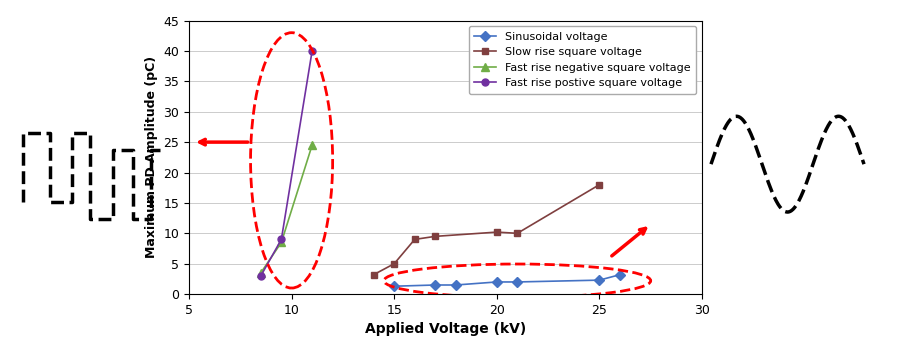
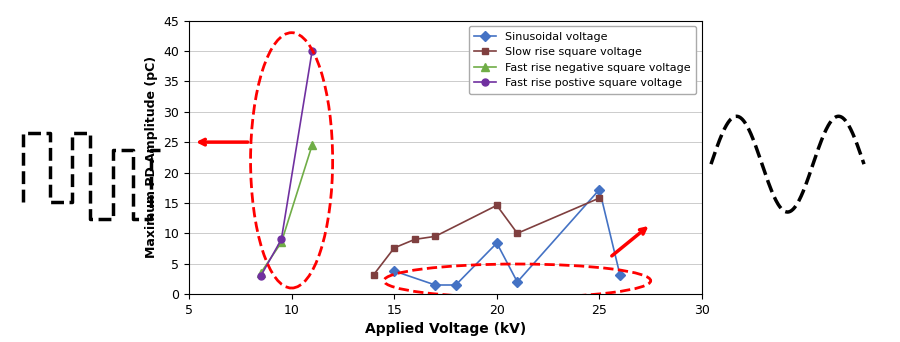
Sinusoidal voltage/15: 1.3 -> 3.8
Slow rise square voltage/15: 5.0 -> 7.6
Sinusoidal voltage/20: 2.0 -> 8.4
Slow rise square voltage/20: 10.2 -> 14.6
Sinusoidal voltage/25: 2.3 -> 17.2
Slow rise square voltage/25: 18.0 -> 15.8
